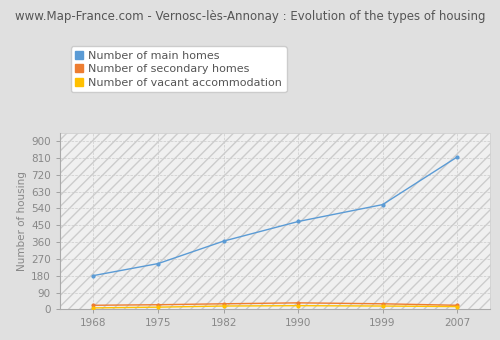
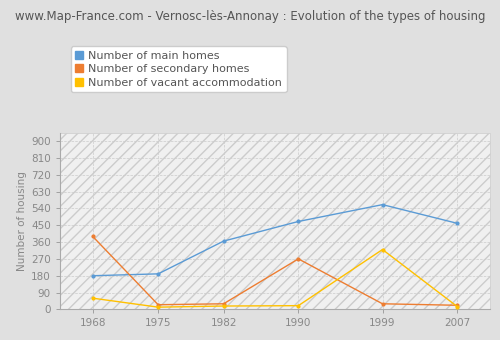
Number of secondary homes/1968: 20 -> 390
Number of vacant accommodation/1968: 10 -> 60
Number of main homes/1975: 240 -> 190
Number of secondary homes/1990: 40 -> 270
Number of vacant accommodation/1999: 20 -> 320
Number of main homes/2007: 820 -> 460
